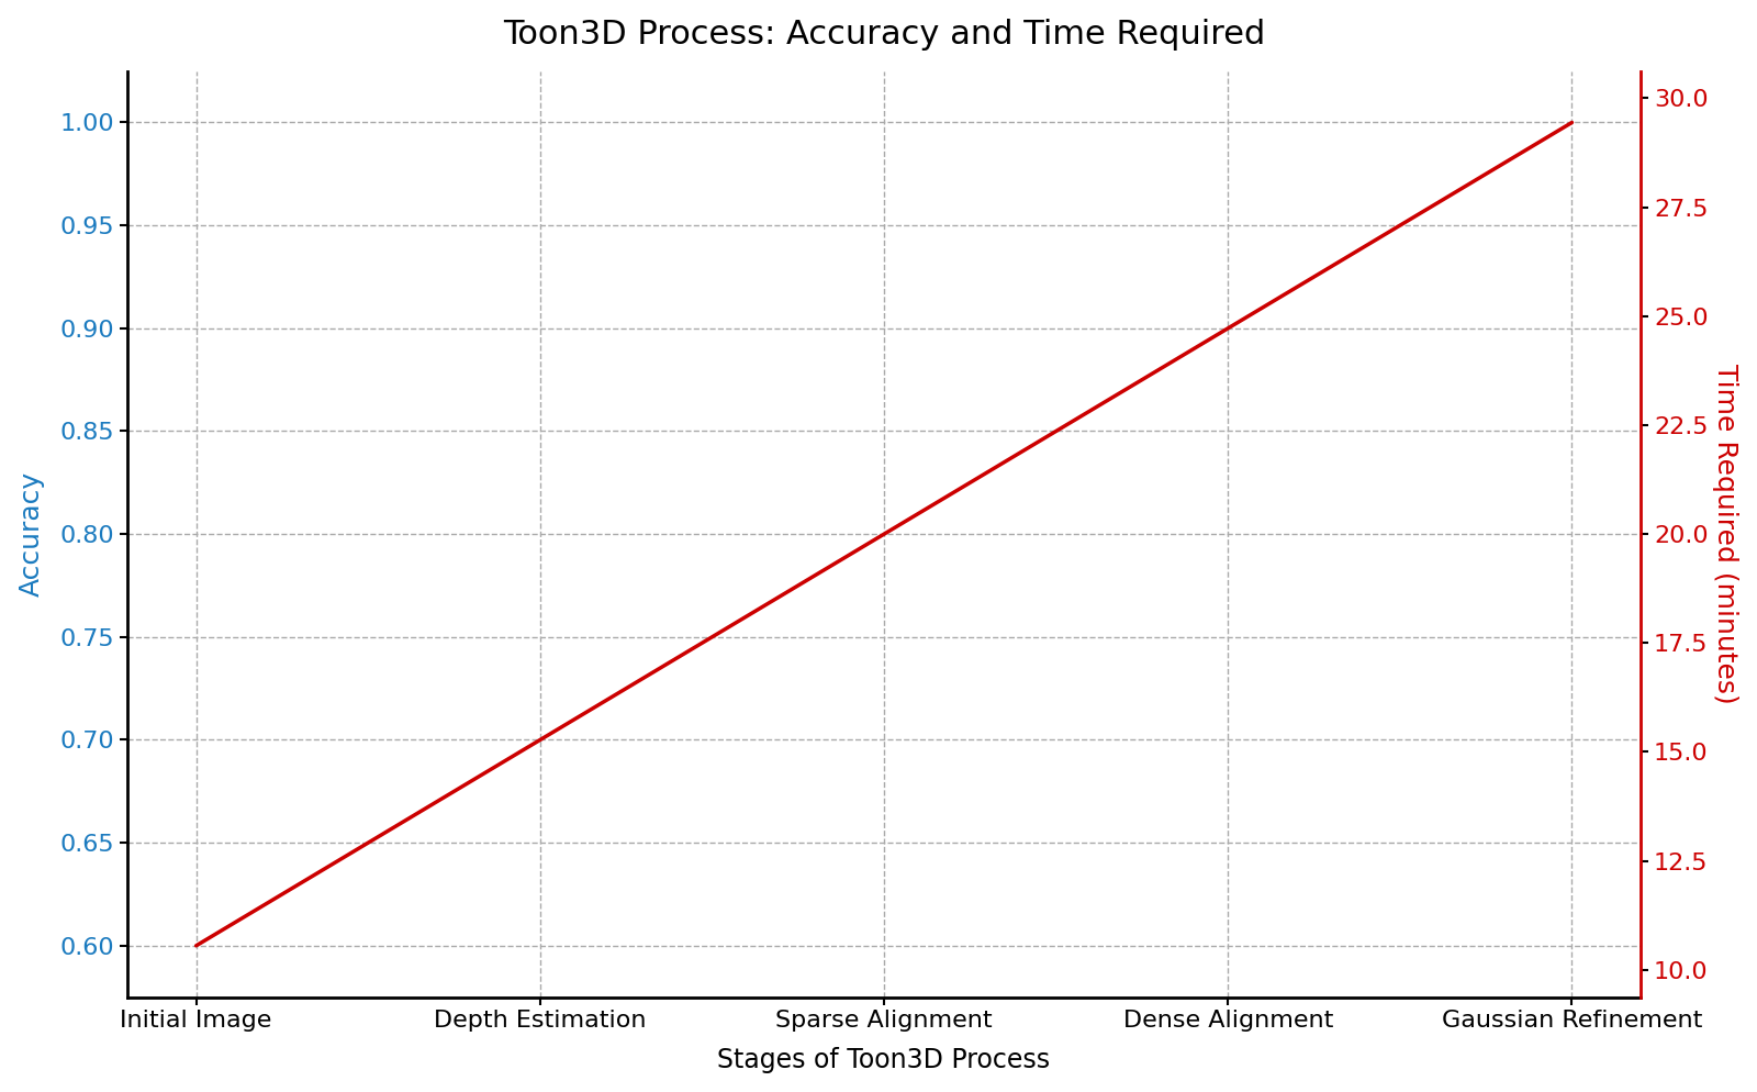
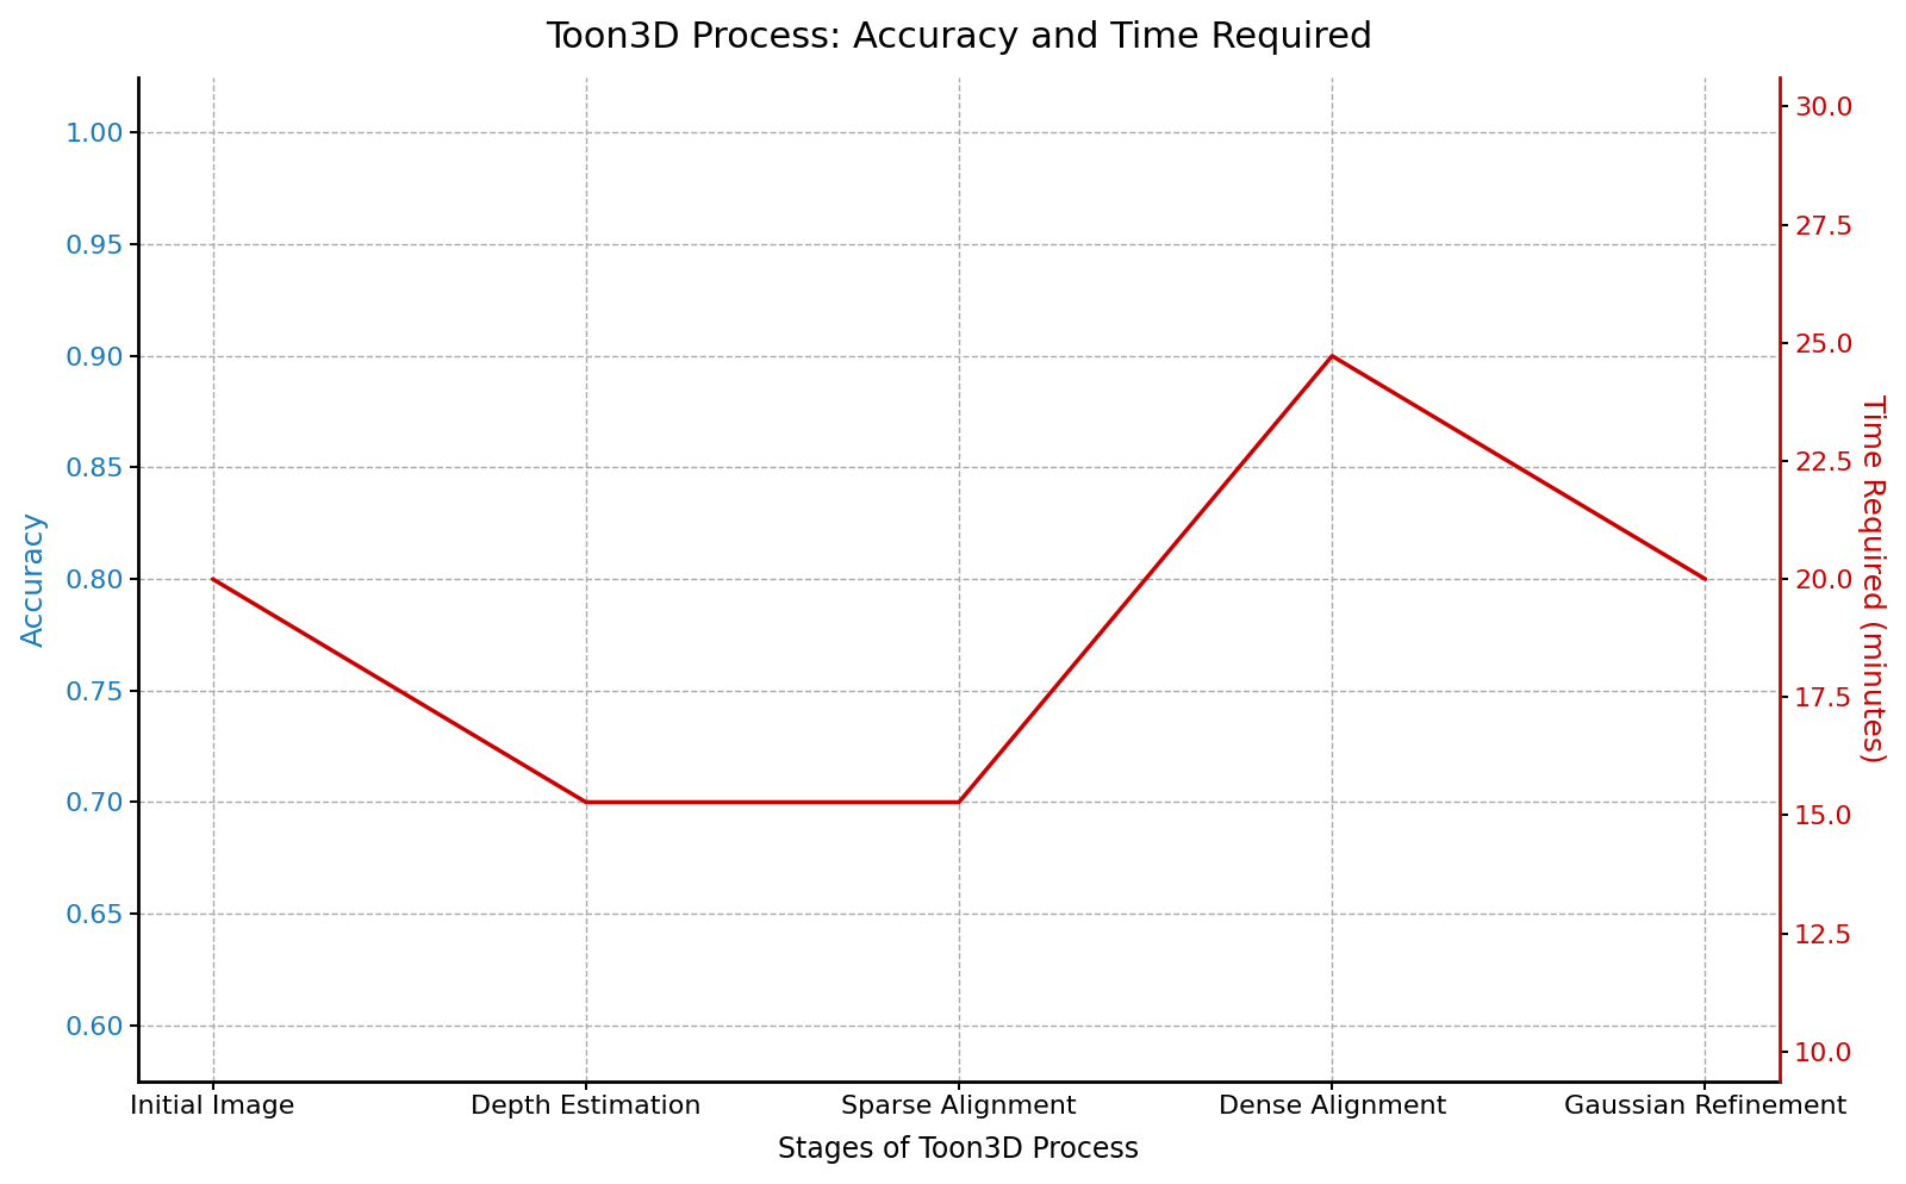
Initial Image: 0.6 -> 0.8
Sparse Alignment: 0.8 -> 0.7
Gaussian Refinement: 1.0 -> 0.8
